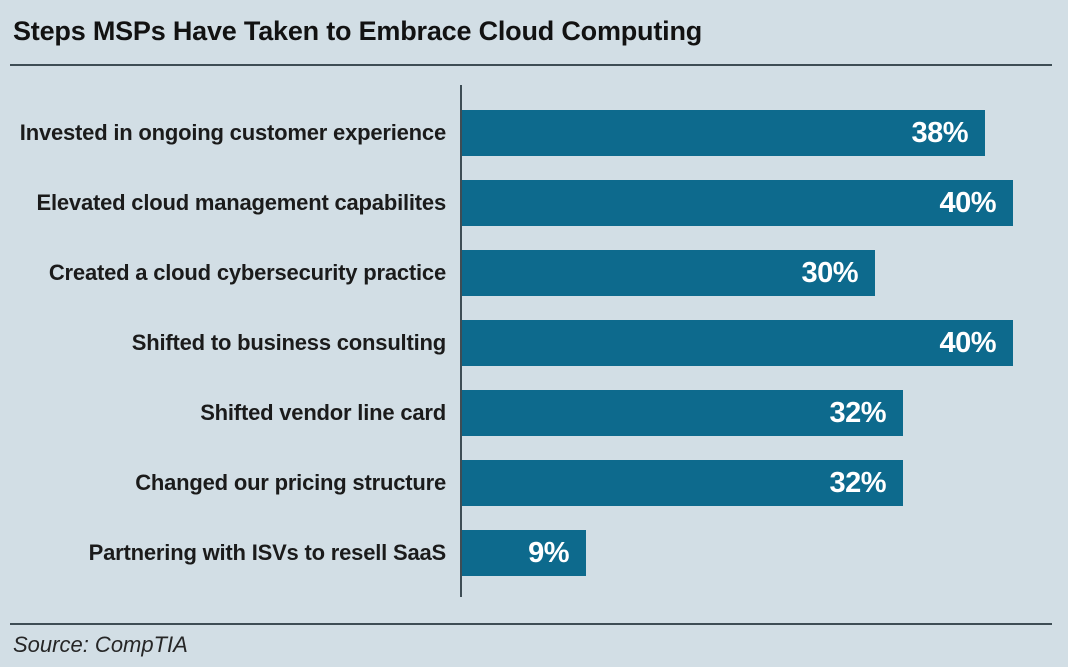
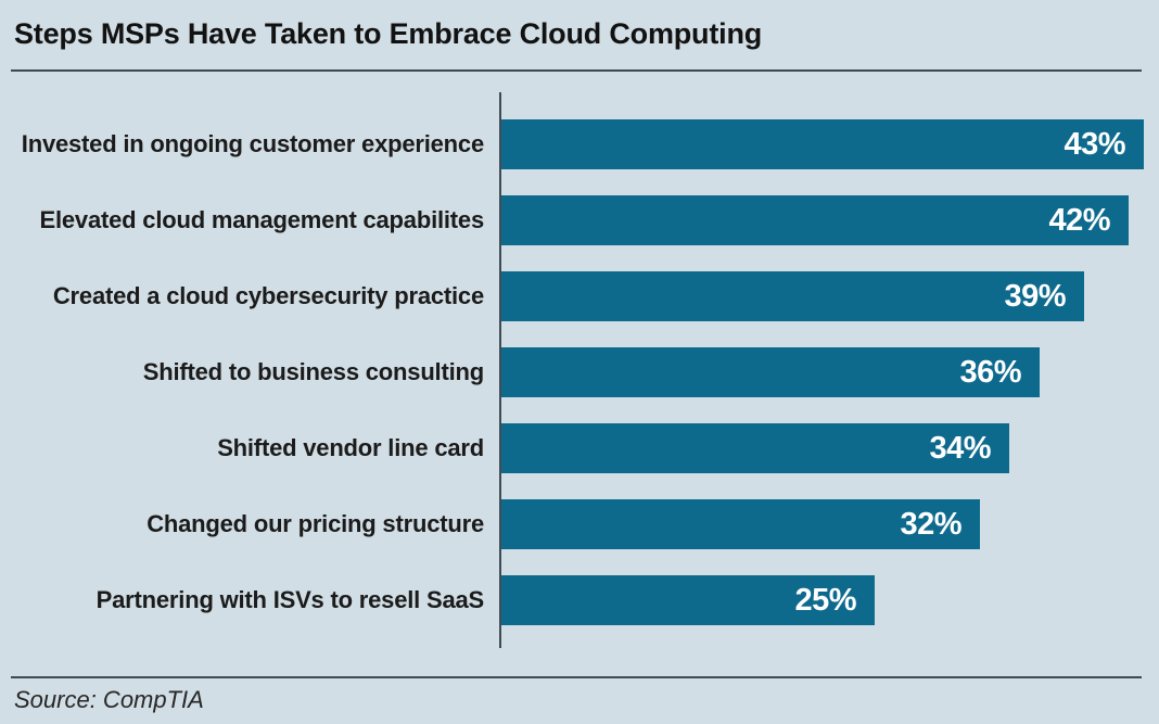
Invested in ongoing customer experience: 38% -> 43%
Elevated cloud management capabilites: 40% -> 42%
Created a cloud cybersecurity practice: 30% -> 39%
Shifted to business consulting: 40% -> 36%
Shifted vendor line card: 32% -> 34%
Partnering with ISVs to resell SaaS: 9% -> 25%
